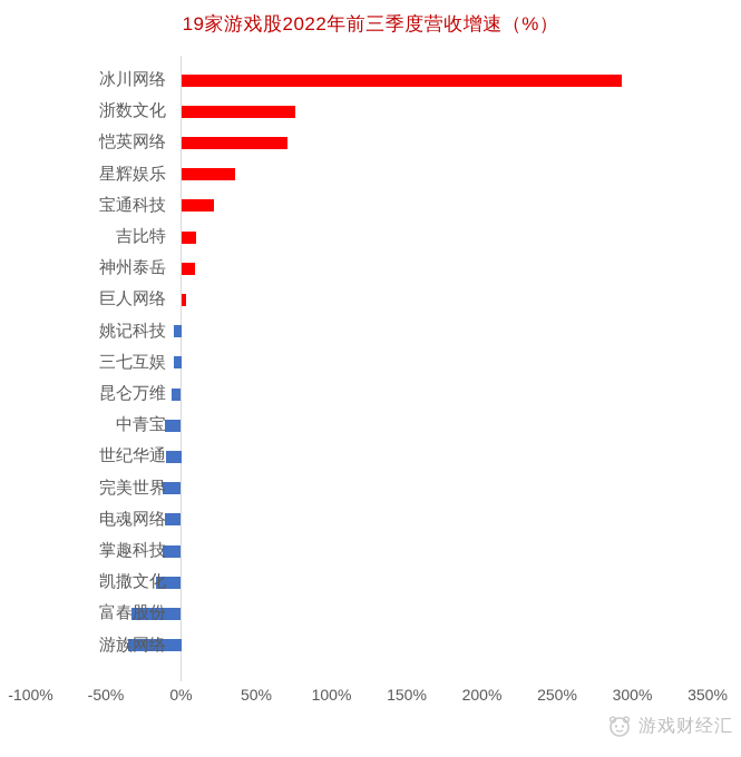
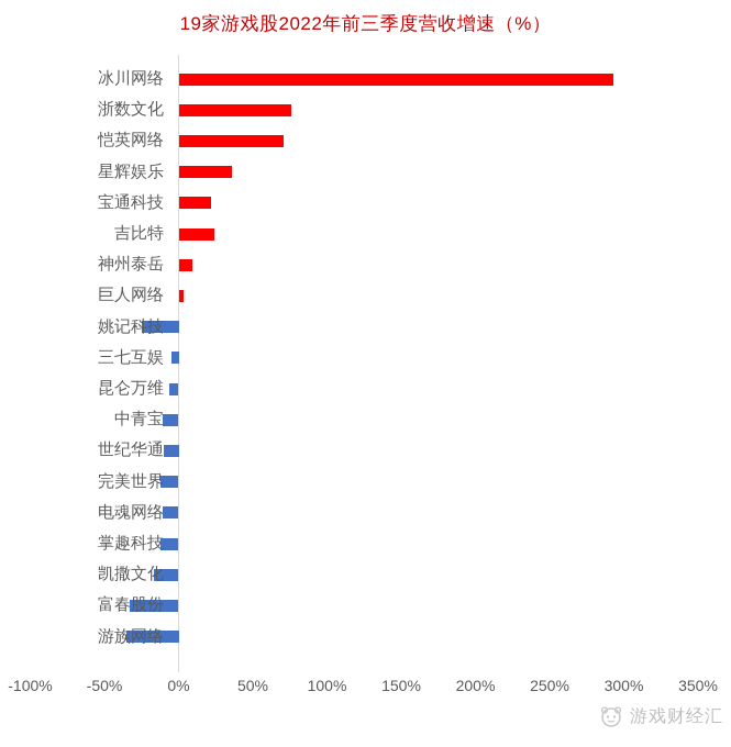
吉比特: 10% -> 24%
姚记科技: -5% -> -25%
